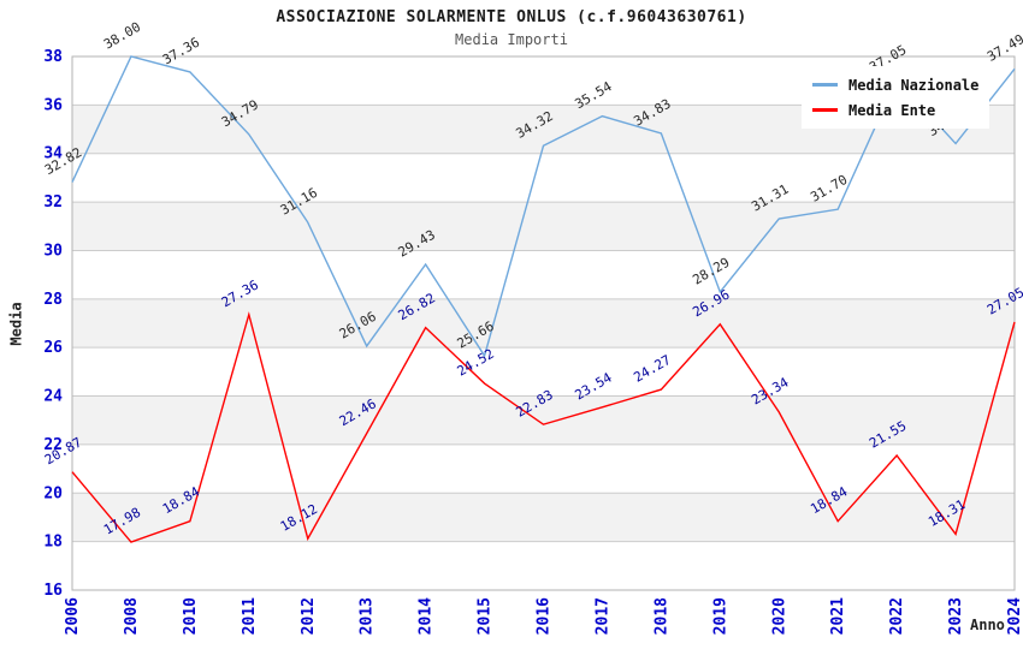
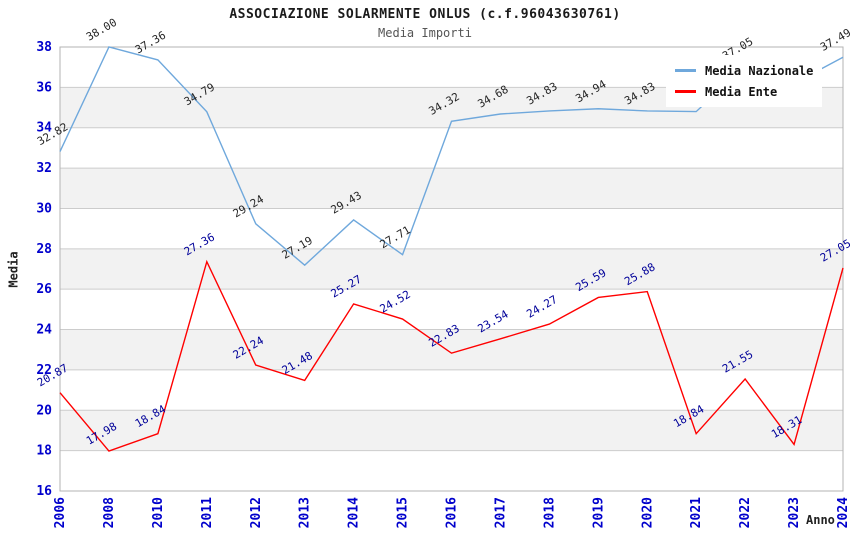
Media Nazionale/2012: 31.16 -> 29.24
Media Ente/2012: 18.12 -> 22.24
Media Nazionale/2013: 26.06 -> 27.19
Media Ente/2013: 22.46 -> 21.48
Media Ente/2014: 26.82 -> 25.27
Media Nazionale/2015: 25.66 -> 27.71
Media Nazionale/2017: 35.54 -> 34.68
Media Nazionale/2019: 28.29 -> 34.94
Media Ente/2019: 26.96 -> 25.59
Media Nazionale/2020: 31.31 -> 34.83
Media Ente/2020: 23.34 -> 25.88
Media Nazionale/2021: 31.70 -> 34.80
Media Nazionale/2023: 34.41 -> 36.20
